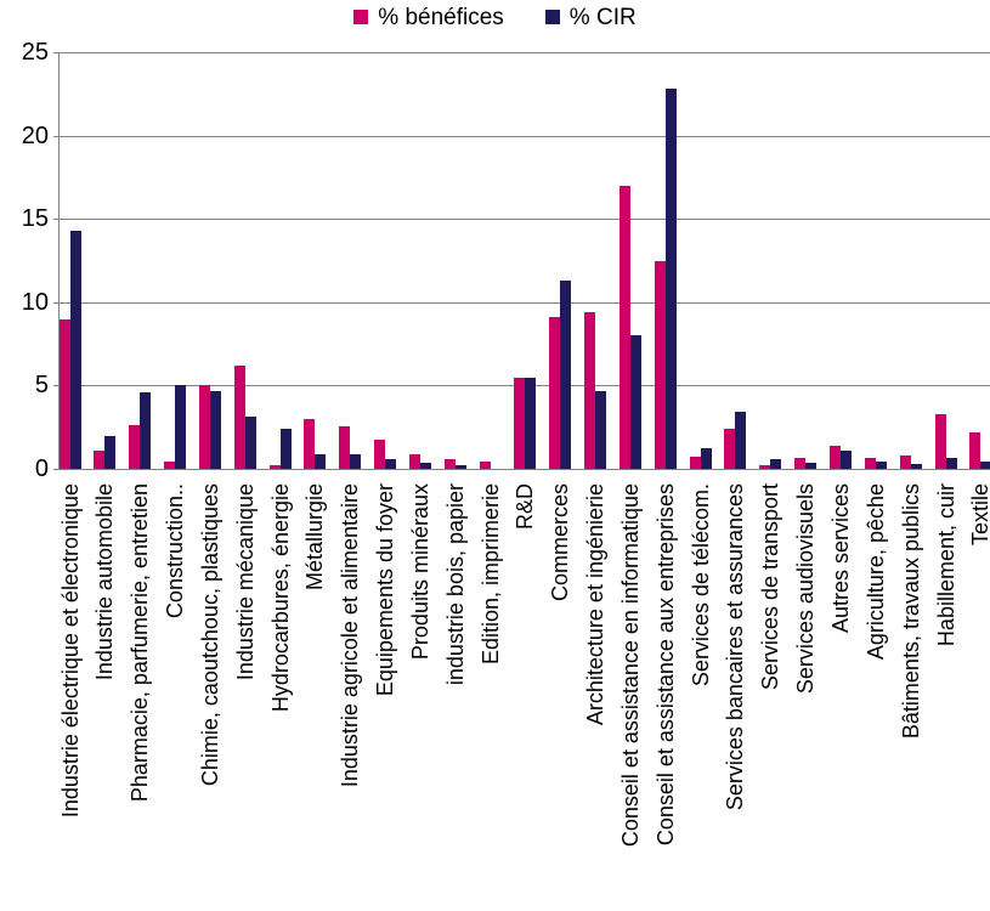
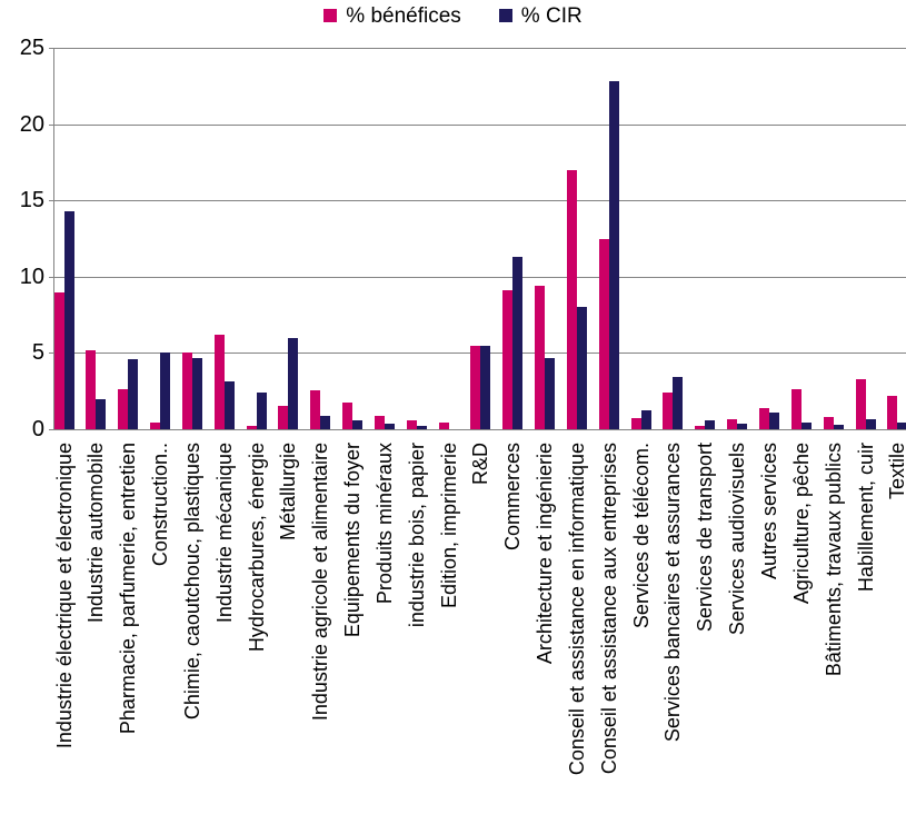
% bénéfices/Industrie automobile: 1.1 -> 5.2
% bénéfices/Métallurgie: 3.0 -> 1.5
% CIR/Métallurgie: 0.9 -> 6.0
% bénéfices/Agriculture, pêche: 0.7 -> 2.6
